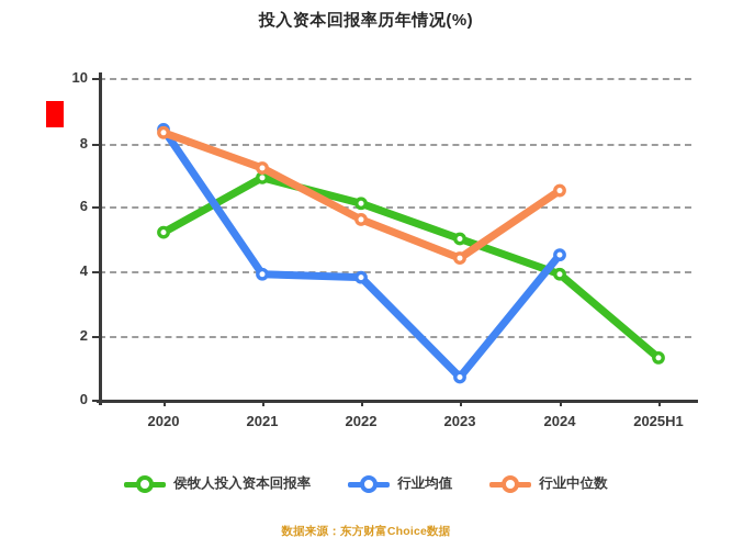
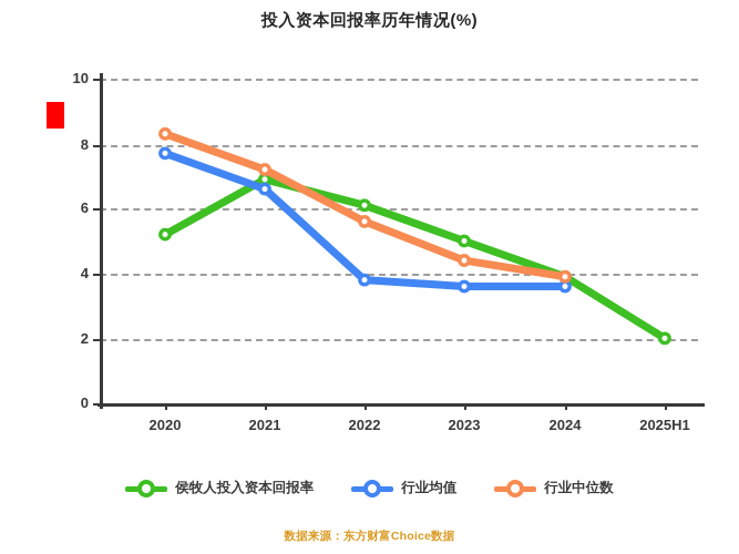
行业均值/2020: 8.4 -> 7.7
行业均值/2021: 3.9 -> 6.6
行业均值/2023: 0.7 -> 3.6
行业均值/2024: 4.5 -> 3.6
行业中位数/2024: 6.5 -> 3.9
侯牧人投入资本回报率/2025H1: 1.3 -> 2.0
